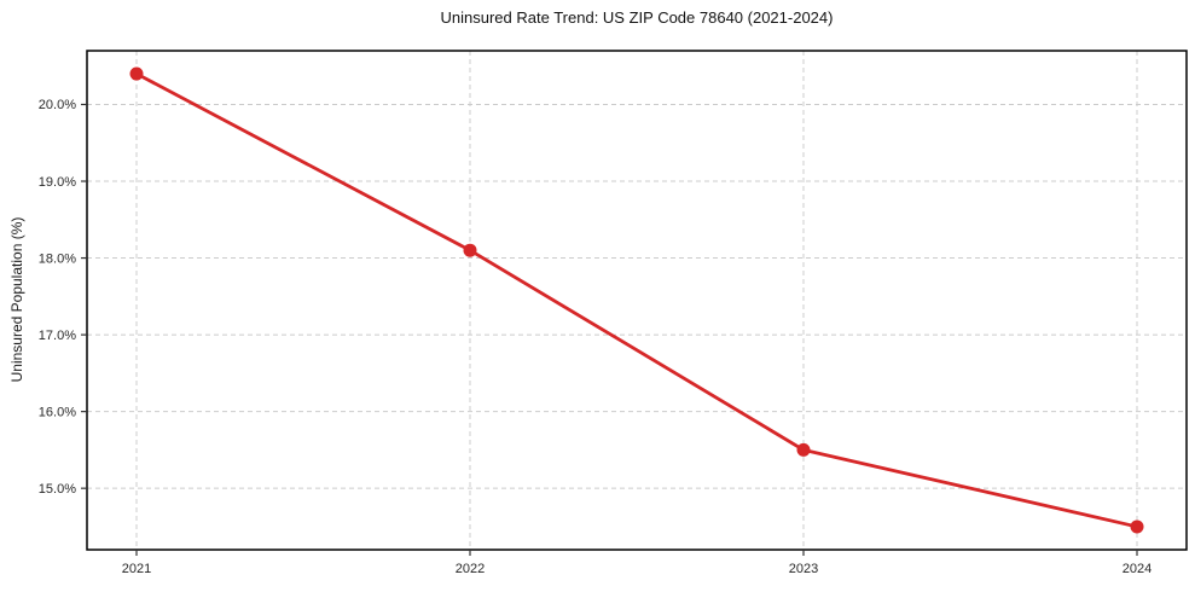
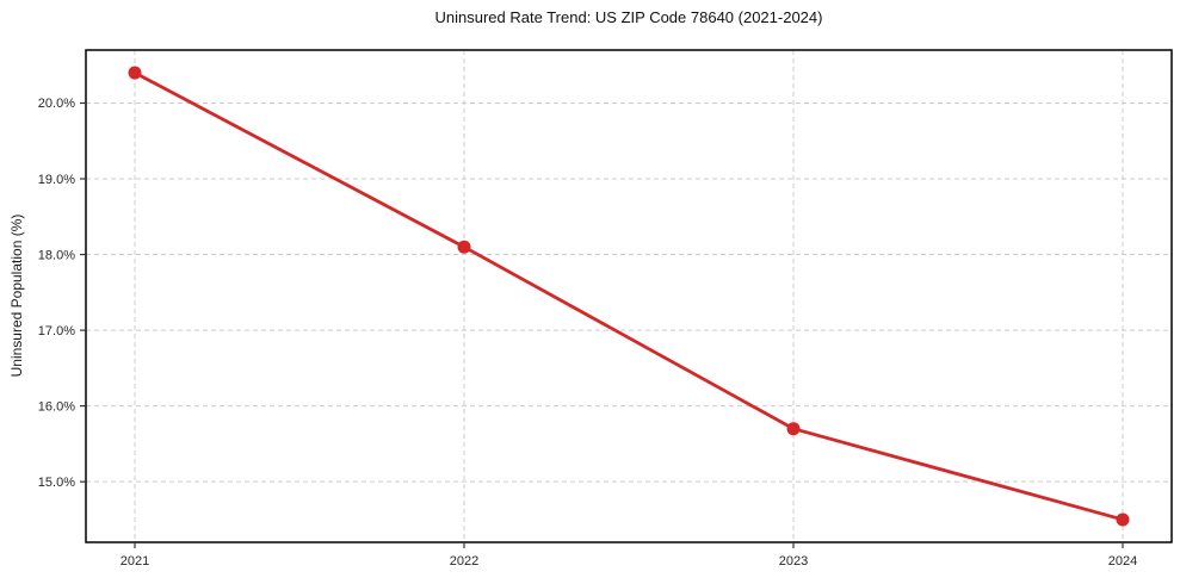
2023: 15.5% -> 15.7%
